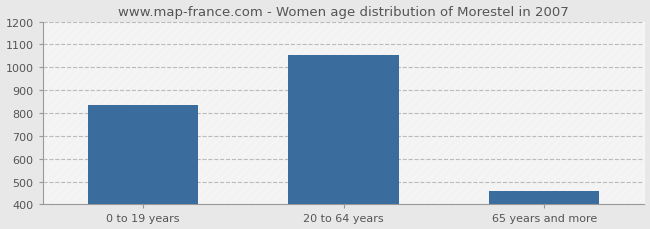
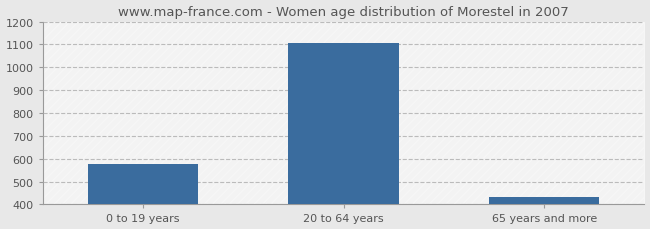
0 to 19 years: 835 -> 578
20 to 64 years: 1055 -> 1107
65 years and more: 460 -> 432
